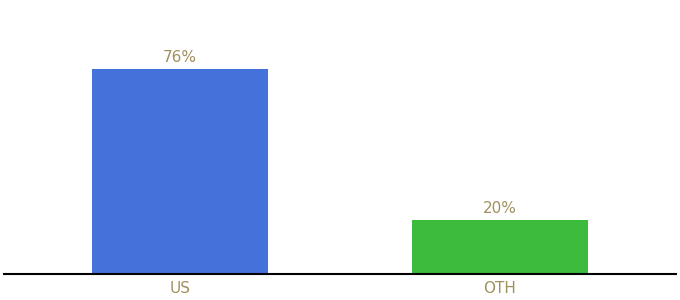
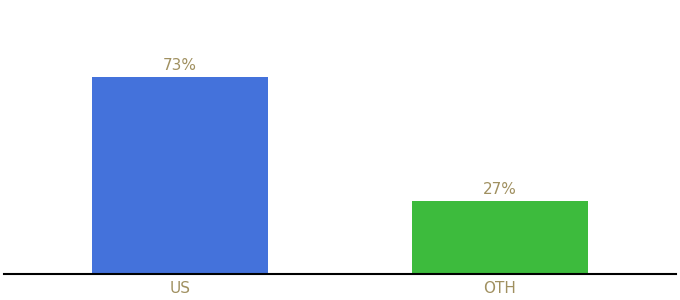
US: 76% -> 73%
OTH: 20% -> 27%
